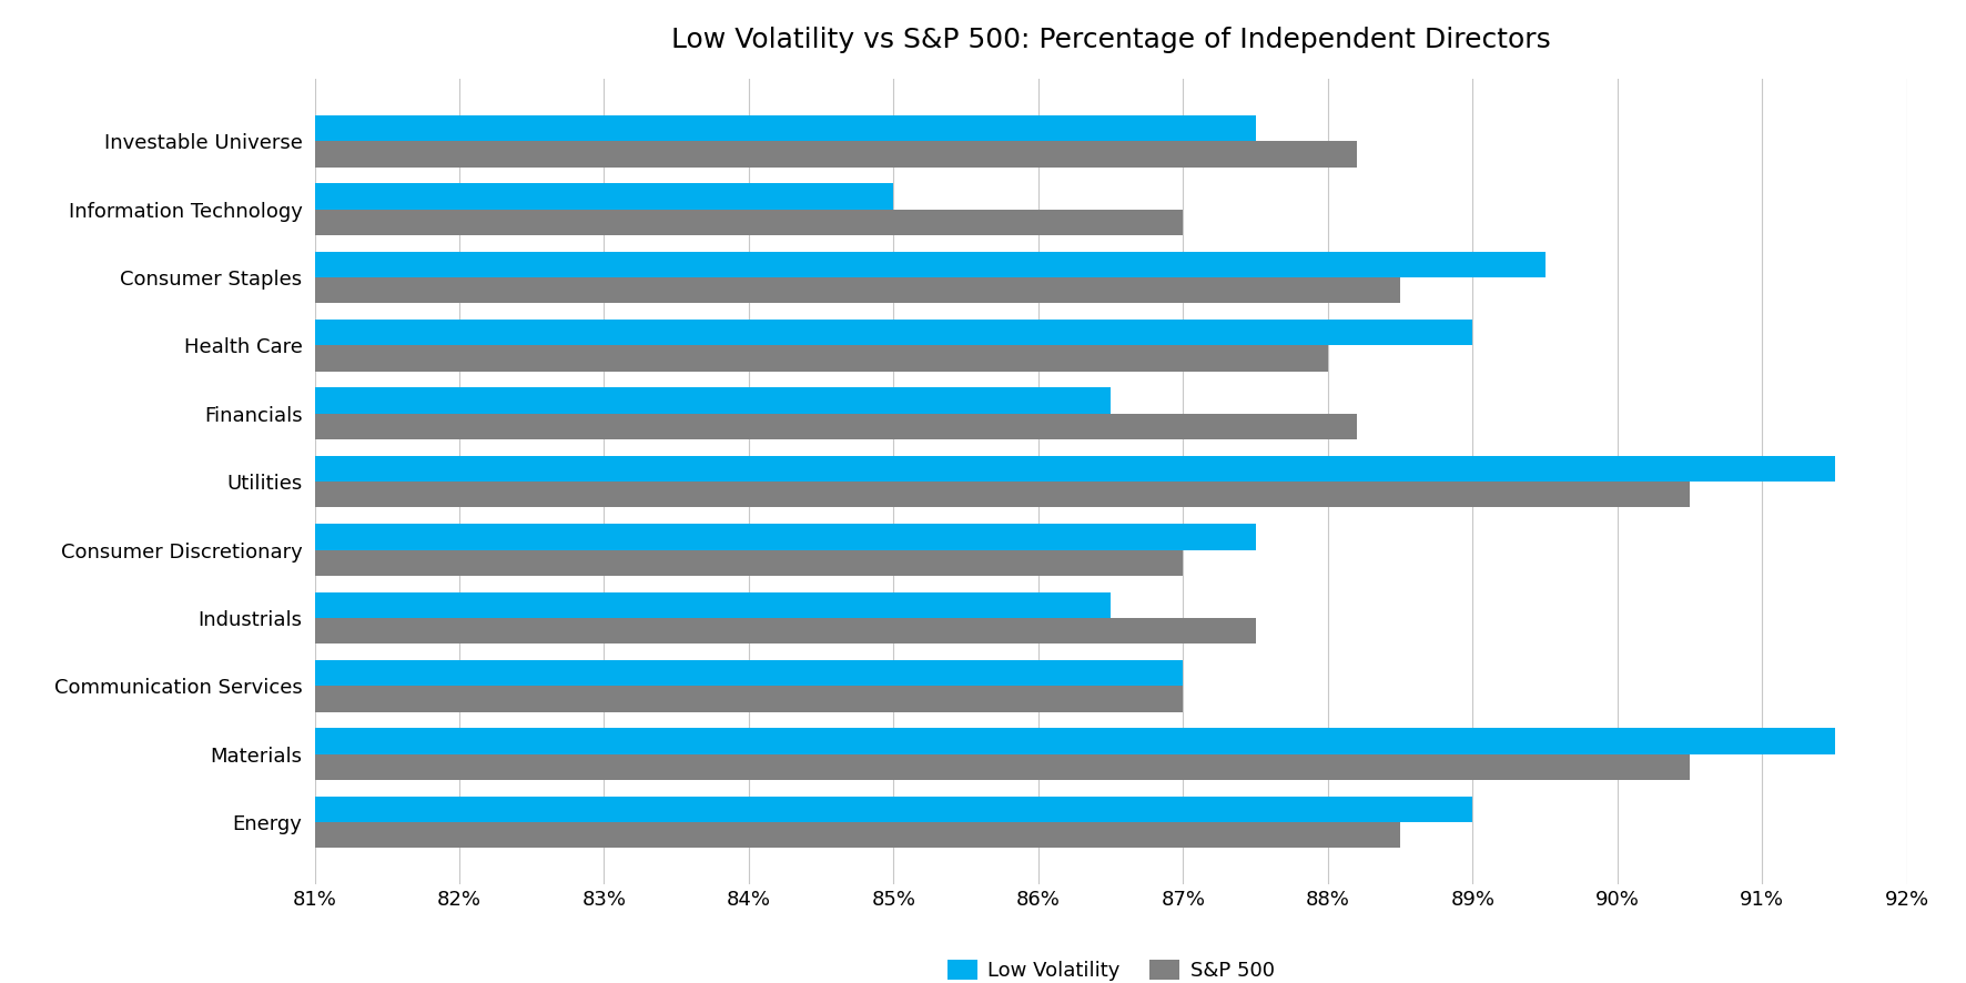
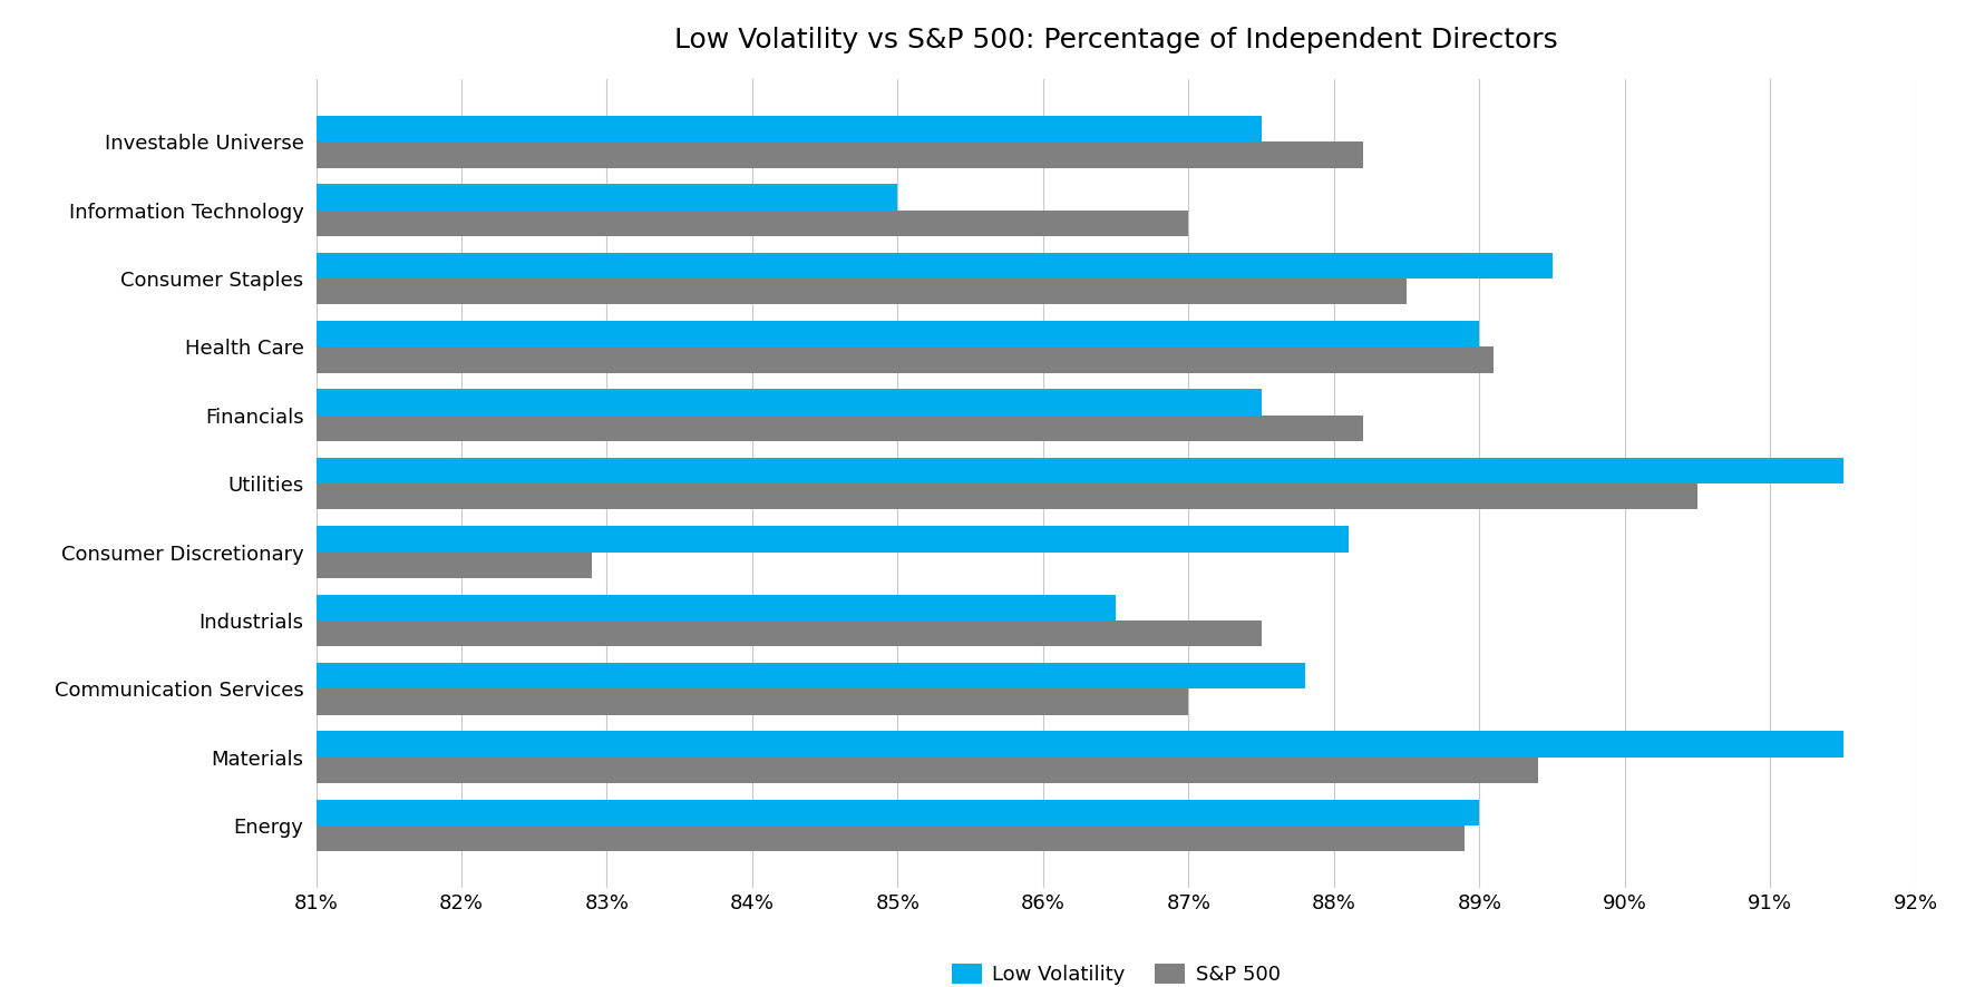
S&P 500/Health Care: 88.0% -> 89.1%
Low Volatility/Financials: 86.5% -> 87.5%
Low Volatility/Consumer Discretionary: 87.5% -> 88.1%
S&P 500/Consumer Discretionary: 87.0% -> 82.9%
Low Volatility/Communication Services: 87.0% -> 87.8%
S&P 500/Materials: 90.5% -> 89.4%
S&P 500/Energy: 88.5% -> 88.9%
